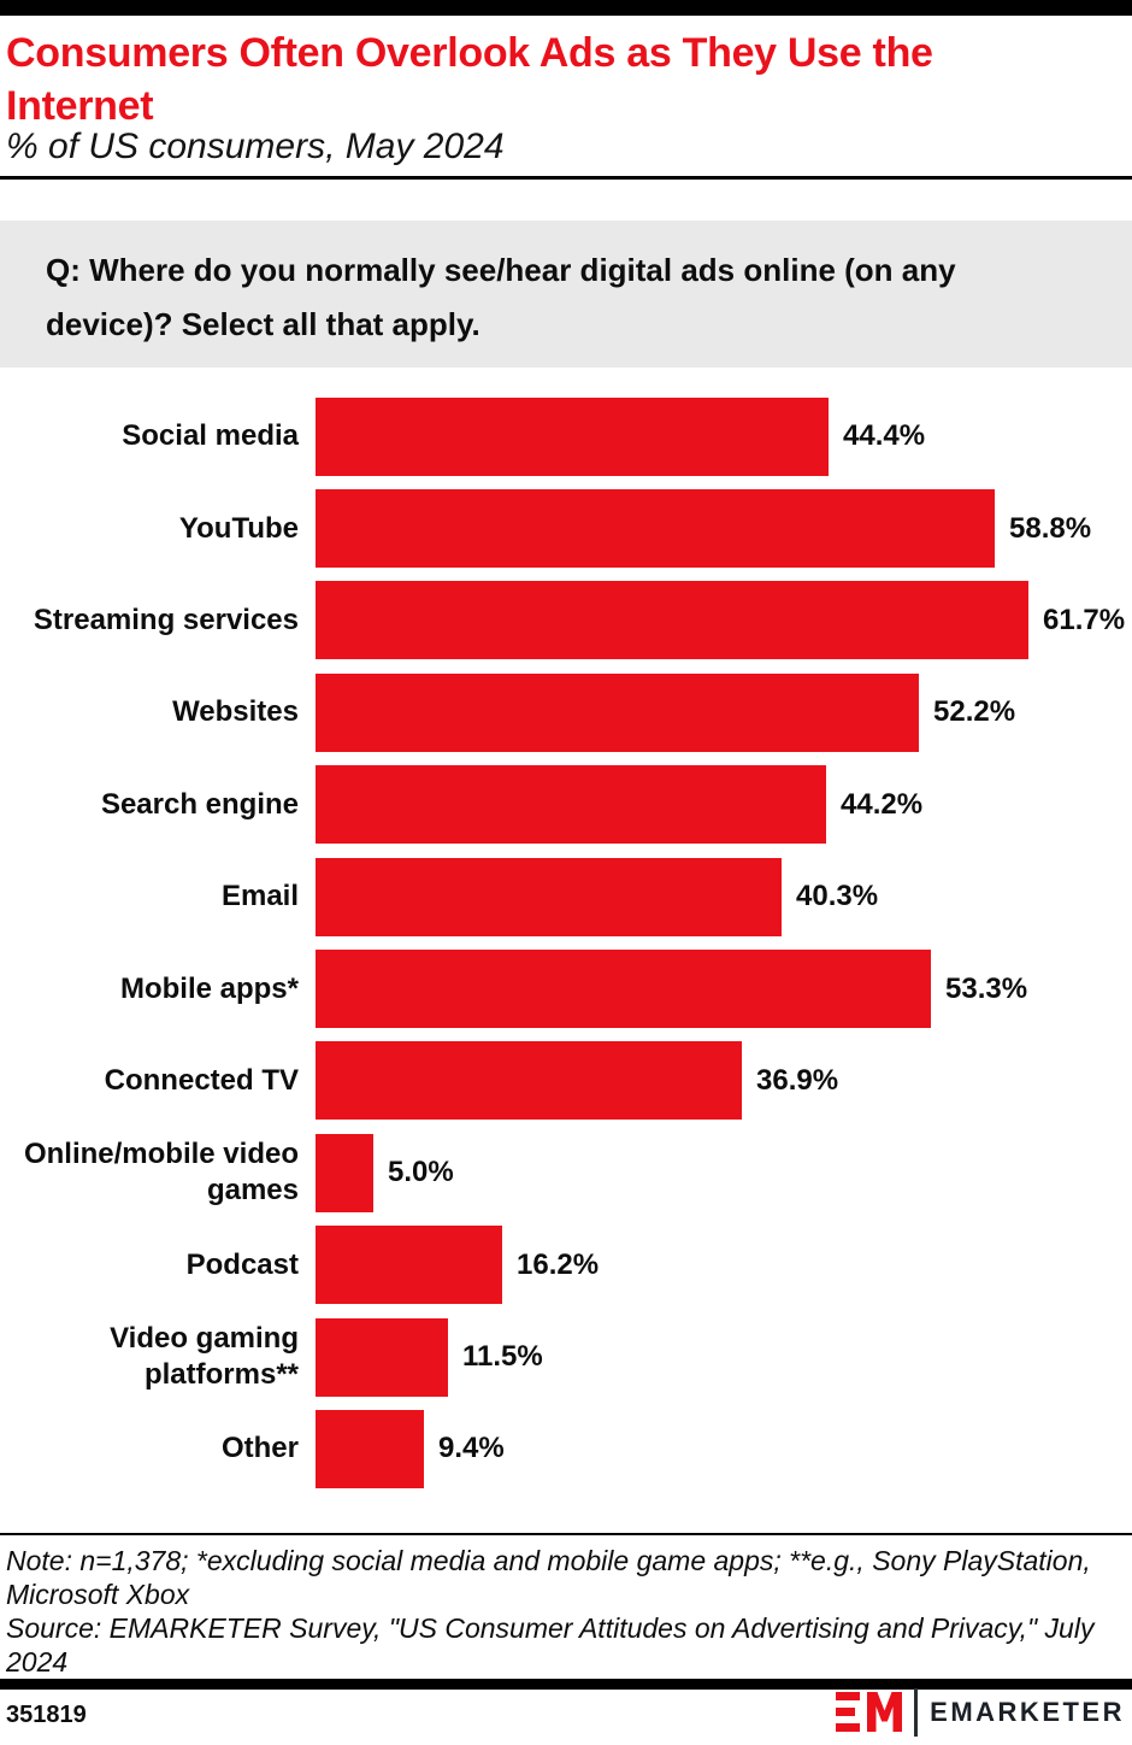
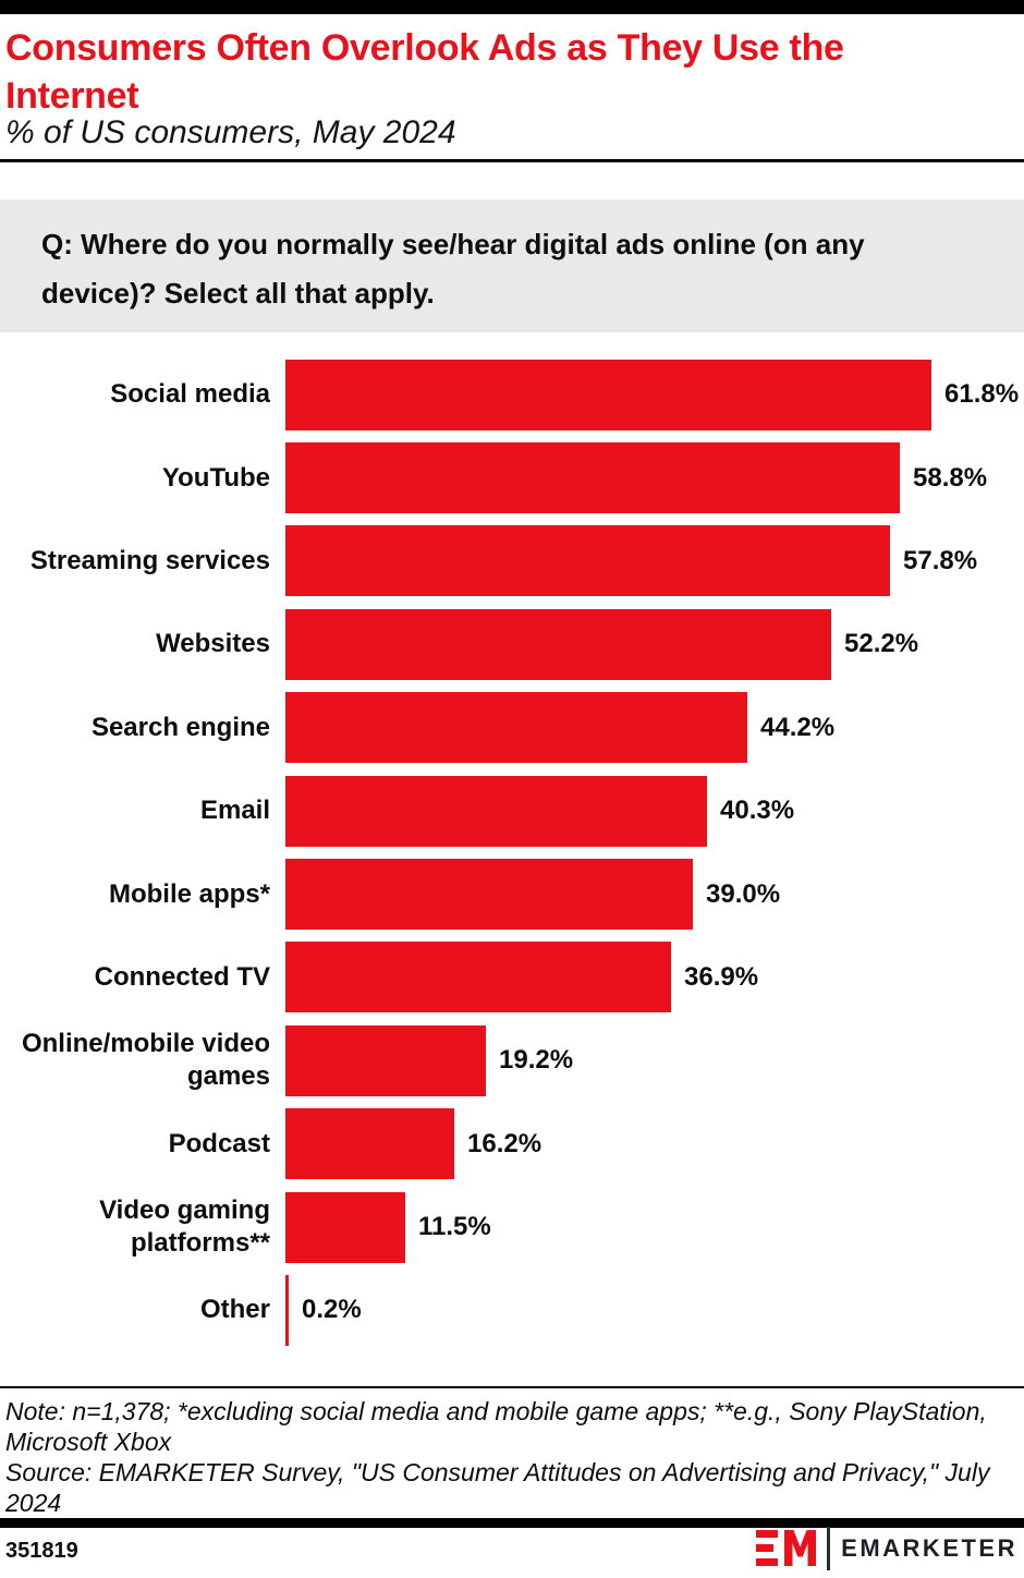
Social media: 44.4% -> 61.8%
Streaming services: 61.7% -> 57.8%
Mobile apps*: 53.3% -> 39.0%
Online/mobile video games: 5.0% -> 19.2%
Other: 9.4% -> 0.2%
